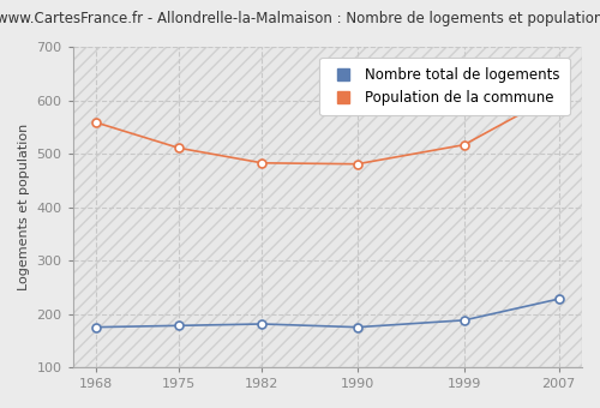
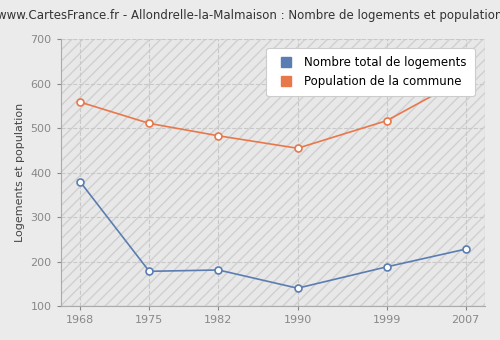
Nombre total de logements/1968: 175 -> 380
Nombre total de logements/1990: 175 -> 140
Population de la commune/1990: 481 -> 455
